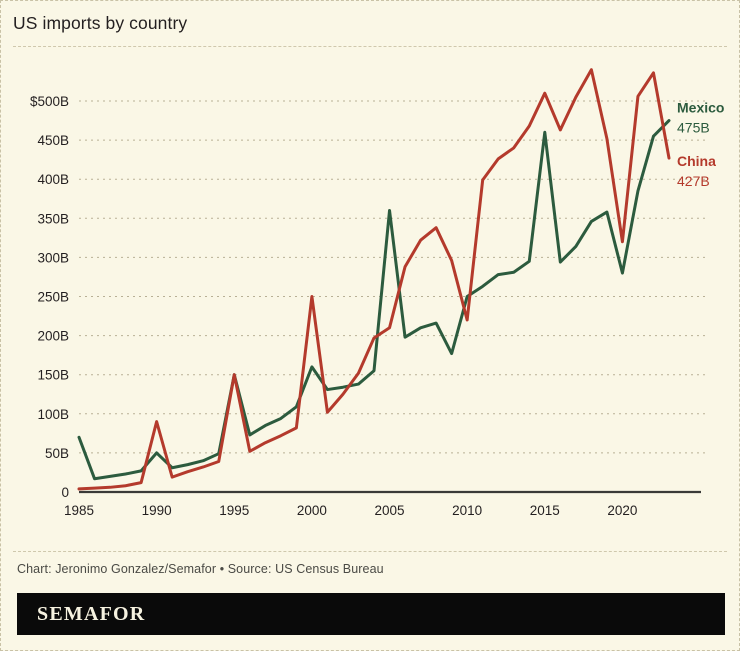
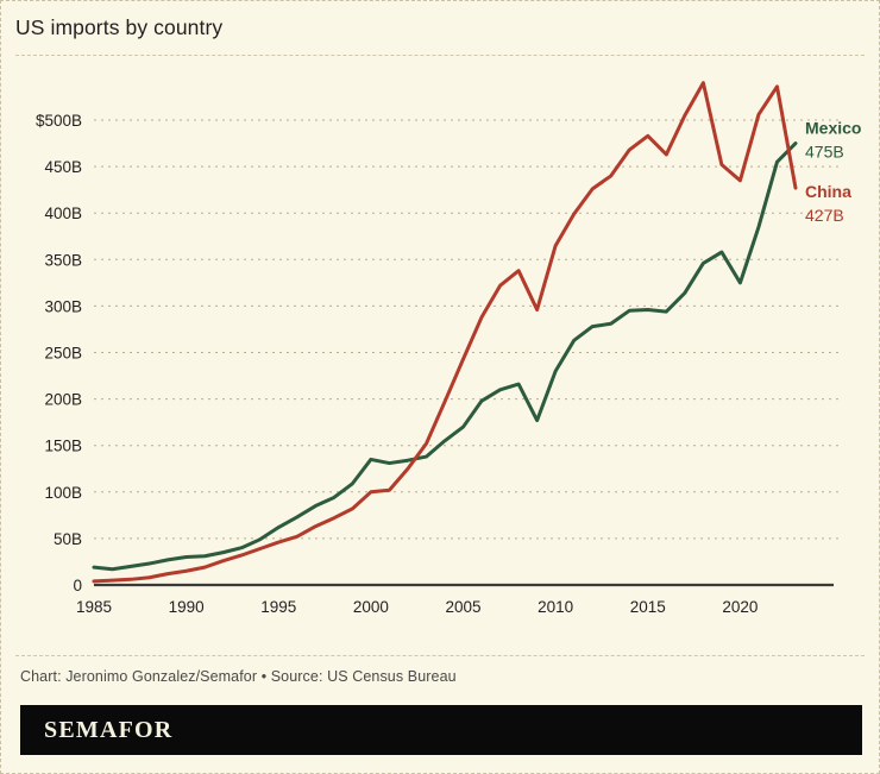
Mexico/1985: $70B -> $20B
Mexico/1990: $50B -> $30B
China/1990: $90B -> $20B
Mexico/1995: $150B -> $60B
China/1995: $150B -> $50B
Mexico/2000: $160B -> $140B
China/2000: $250B -> $100B
Mexico/2005: $360B -> $170B
China/2005: $210B -> $240B
Mexico/2010: $250B -> $230B
China/2010: $220B -> $360B
Mexico/2015: $460B -> $300B
China/2015: $510B -> $480B
Mexico/2020: $280B -> $320B
China/2020: $320B -> $440B
